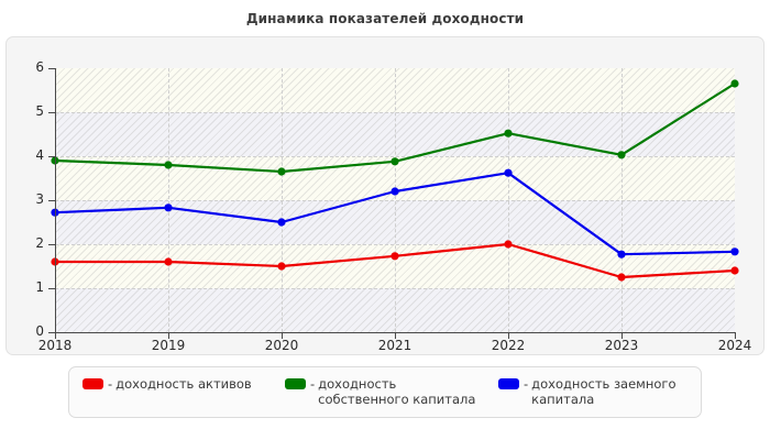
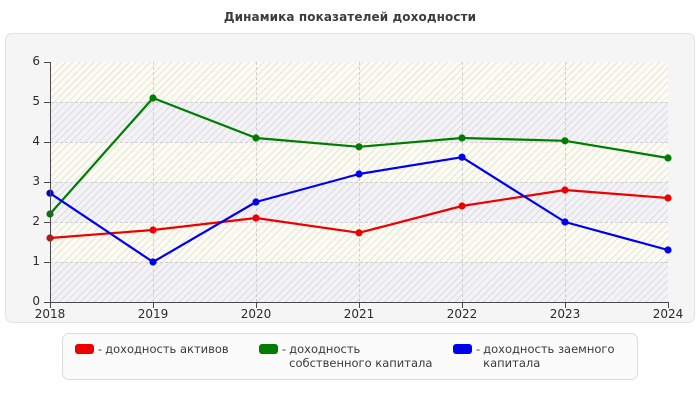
- доходность собственного капитала/2018: 3.9 -> 2.2
- доходность активов/2019: 1.6 -> 1.8
- доходность собственного капитала/2019: 3.8 -> 5.1
- доходность заемного капитала/2019: 2.8 -> 1.0
- доходность активов/2020: 1.5 -> 2.1
- доходность собственного капитала/2020: 3.6 -> 4.1
- доходность активов/2022: 2.0 -> 2.4
- доходность собственного капитала/2022: 4.5 -> 4.1
- доходность активов/2023: 1.2 -> 2.8
- доходность заемного капитала/2023: 1.8 -> 2.0
- доходность активов/2024: 1.4 -> 2.6
- доходность собственного капитала/2024: 5.7 -> 3.6
- доходность заемного капитала/2024: 1.8 -> 1.3
